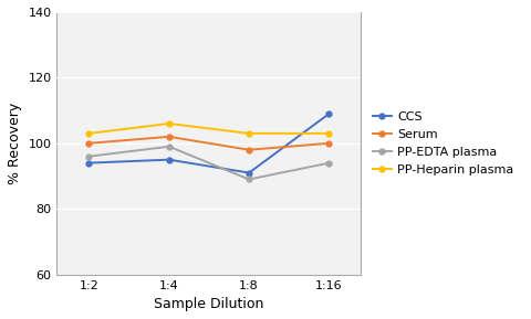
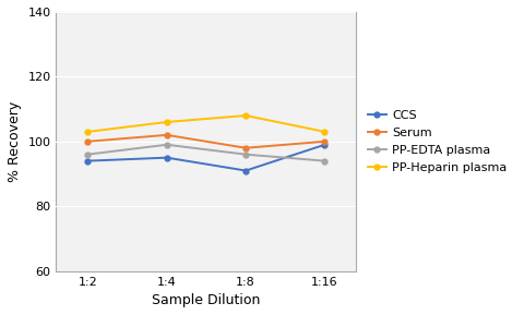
PP-EDTA plasma/1:8: 89 -> 96
PP-Heparin plasma/1:8: 103 -> 108
CCS/1:16: 109 -> 99
